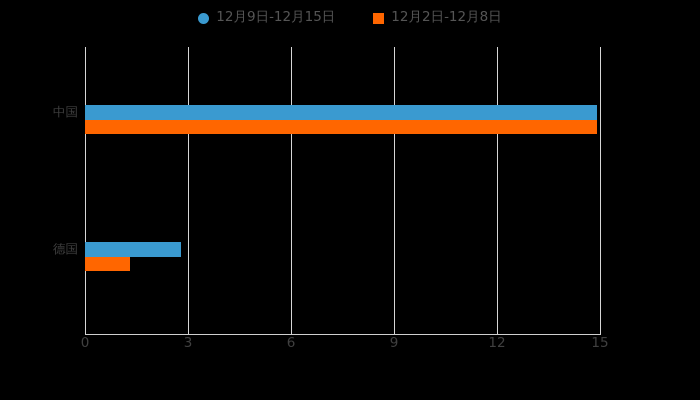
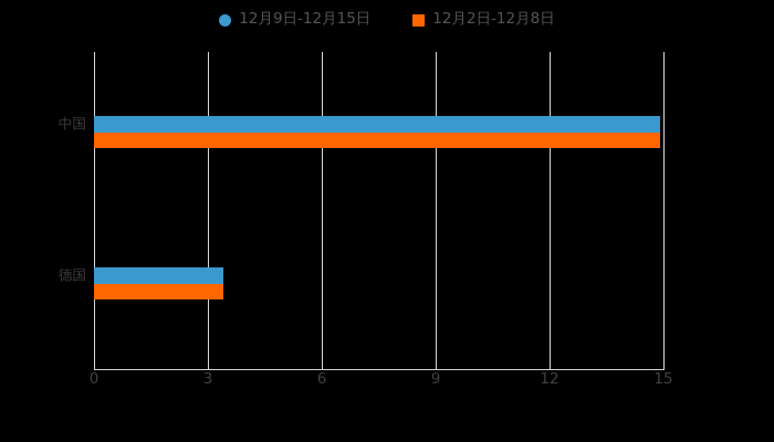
12月9日-12月15日/德国: 2.8 -> 3.4
12月2日-12月8日/德国: 1.3 -> 3.4
